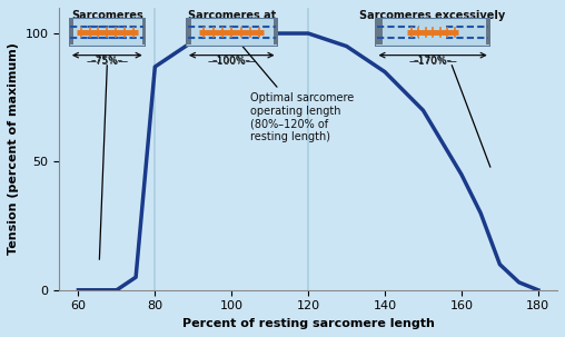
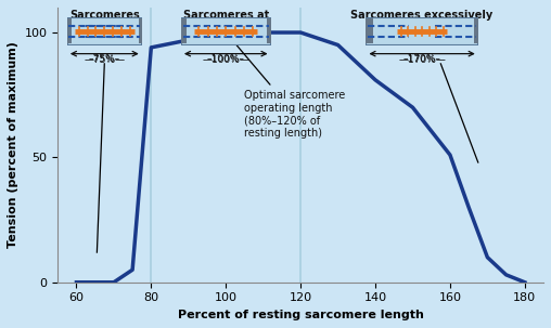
80: 87 -> 94
140: 85 -> 81
160: 45 -> 51
